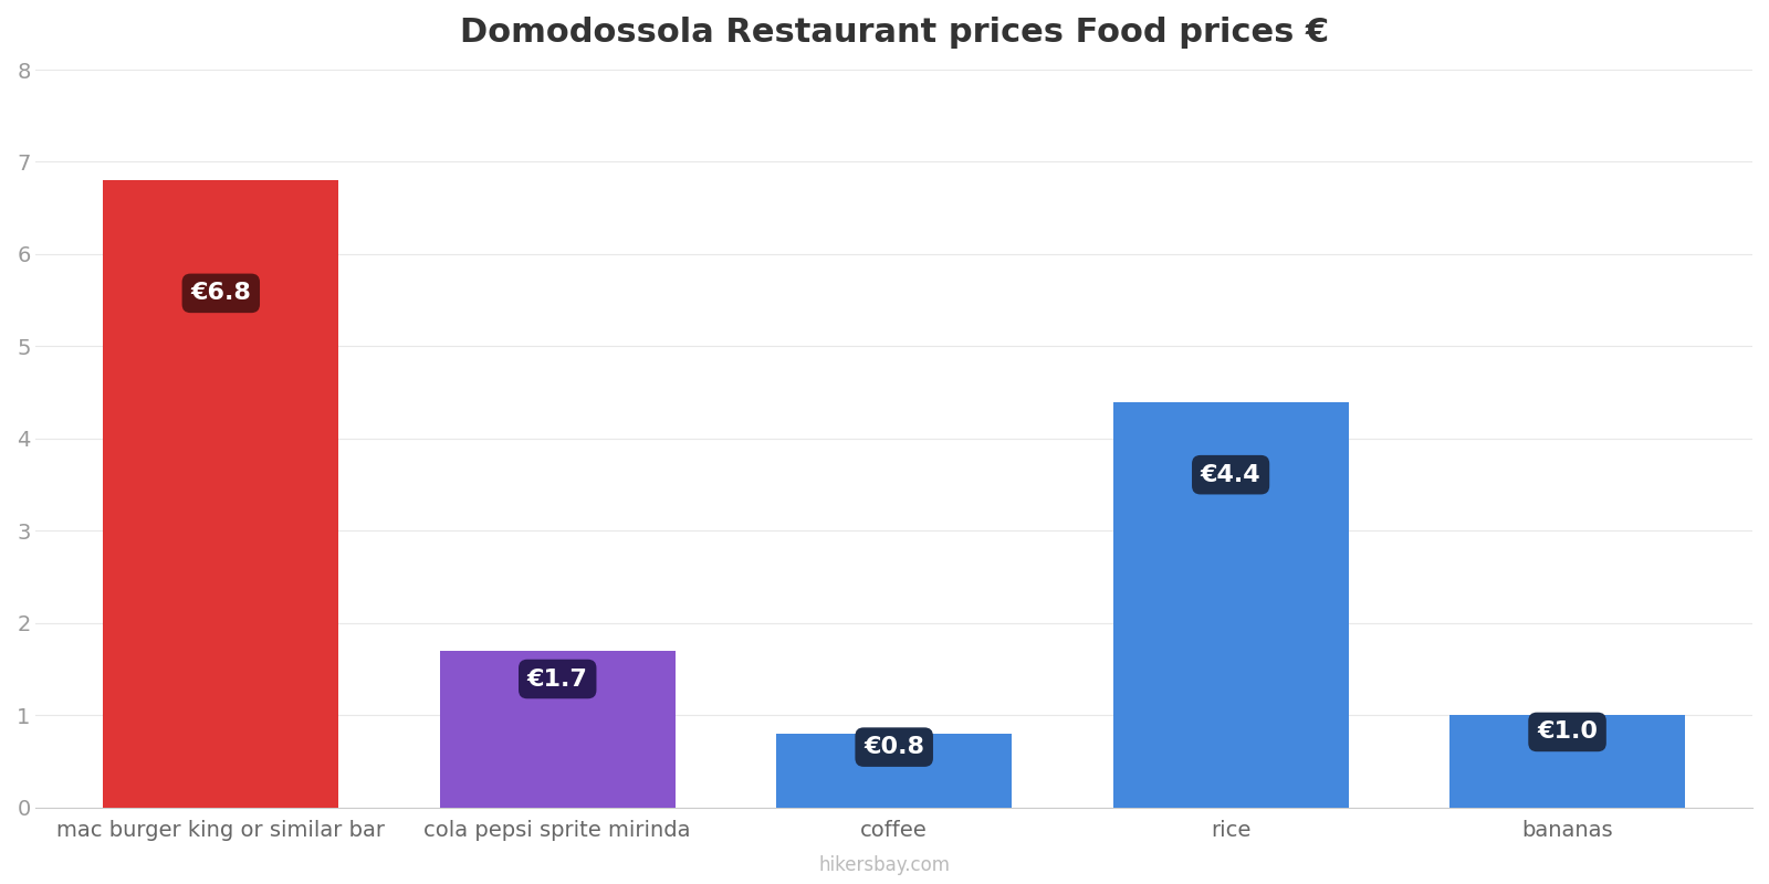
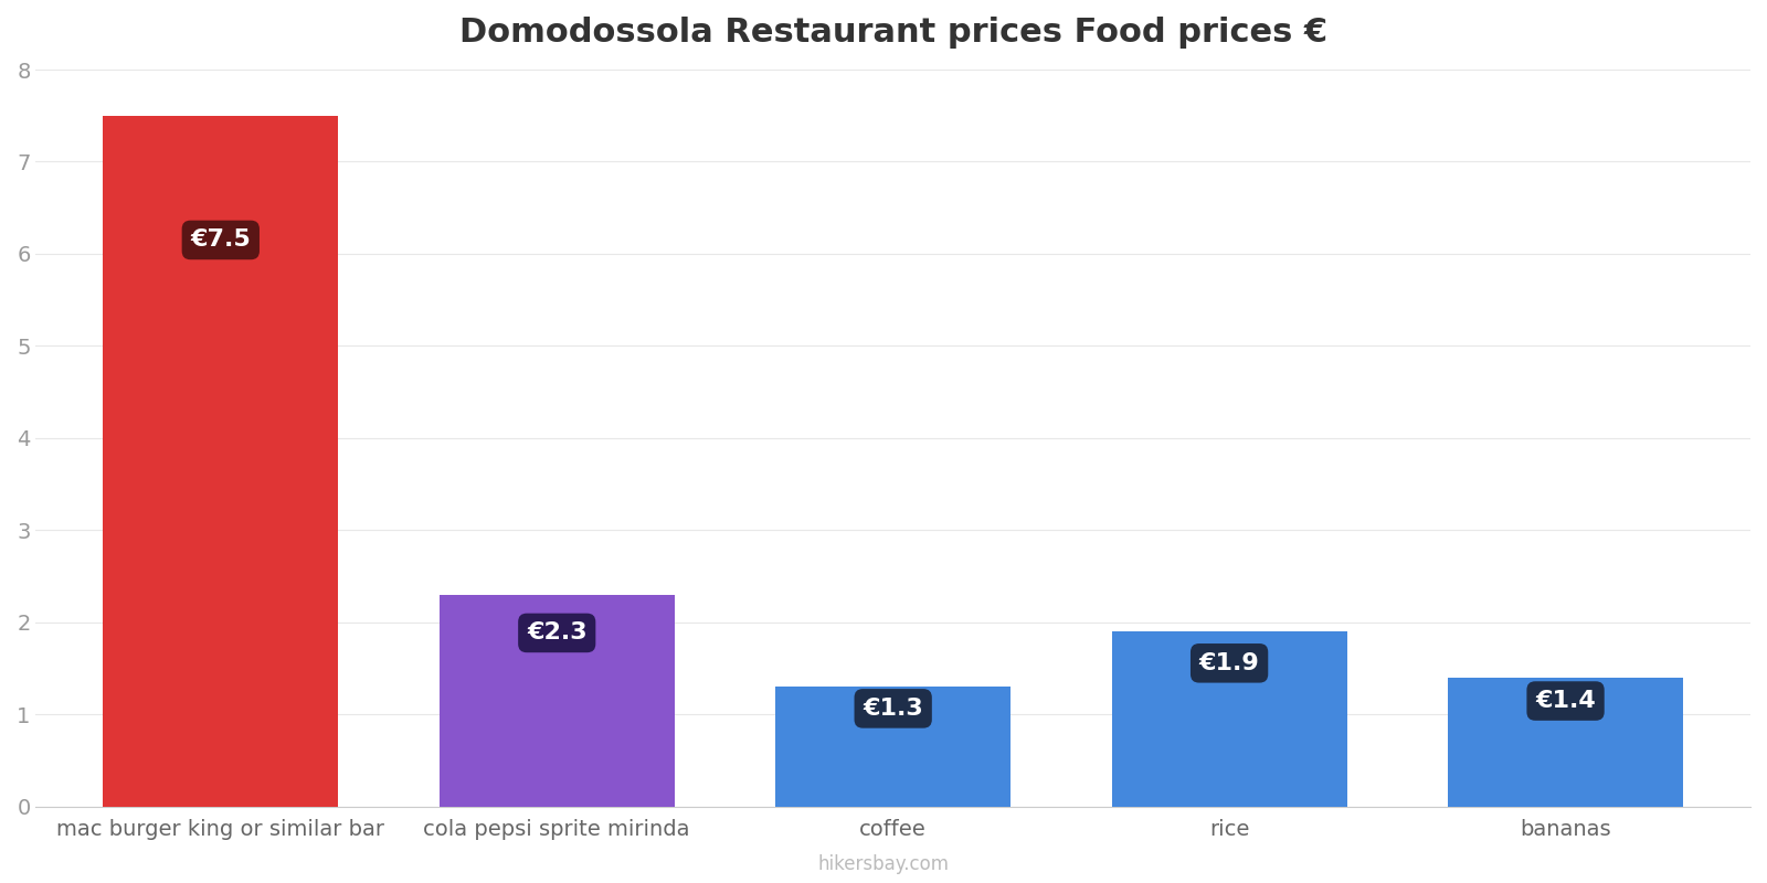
mac burger king or similar bar: €6.8 -> €7.5
cola pepsi sprite mirinda: €1.7 -> €2.3
coffee: €0.8 -> €1.3
rice: €4.4 -> €1.9
bananas: €1.0 -> €1.4
